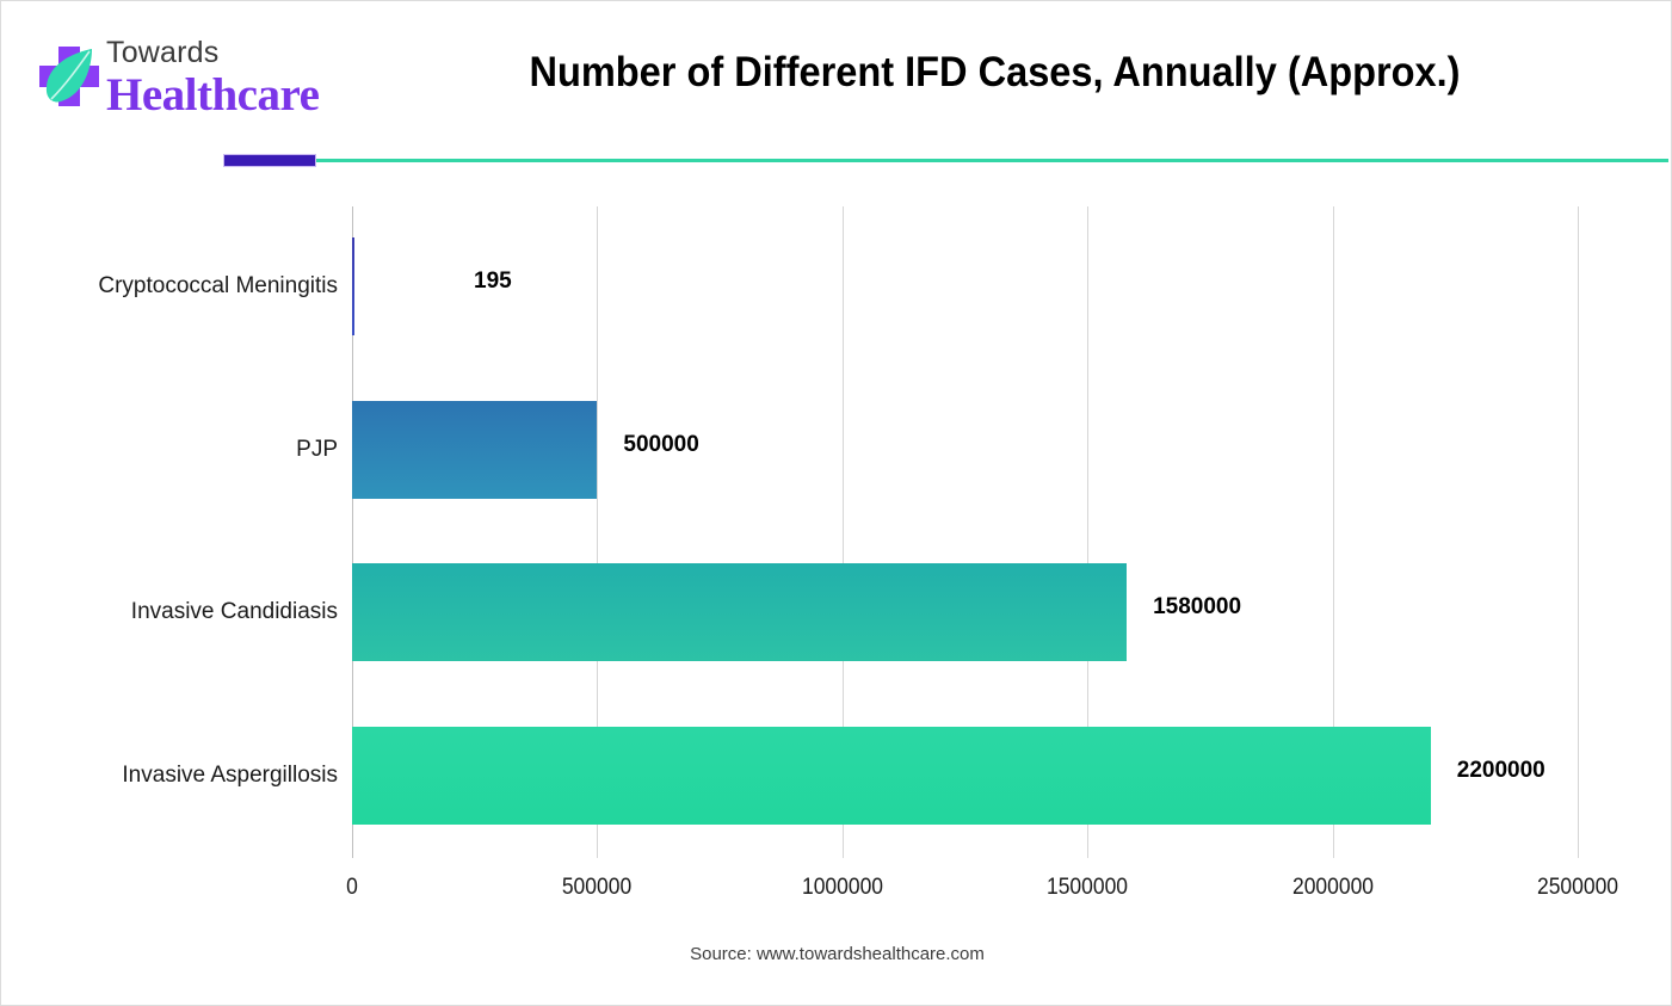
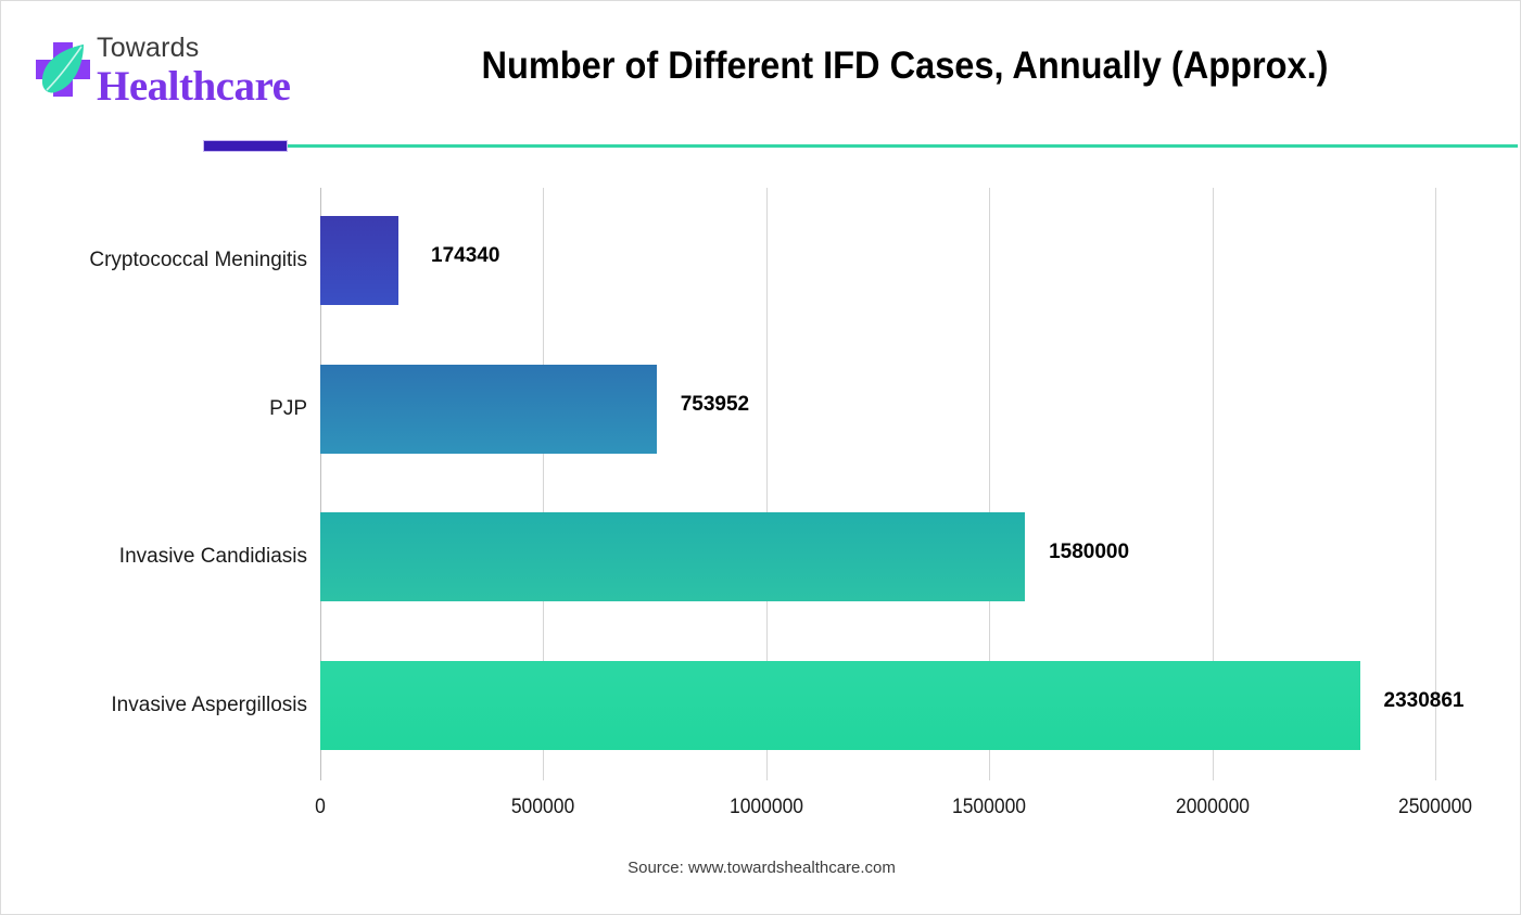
Cryptococcal Meningitis: 195 -> 174340
PJP: 500000 -> 753952
Invasive Aspergillosis: 2200000 -> 2330861
